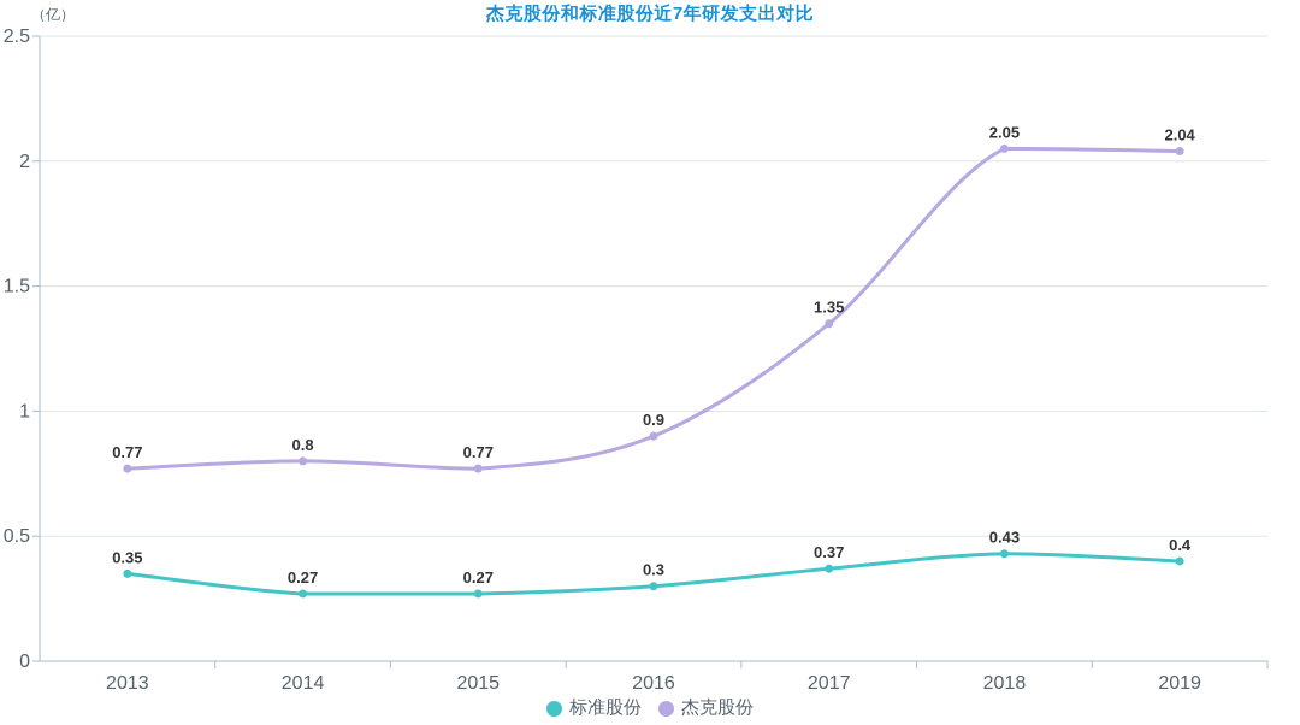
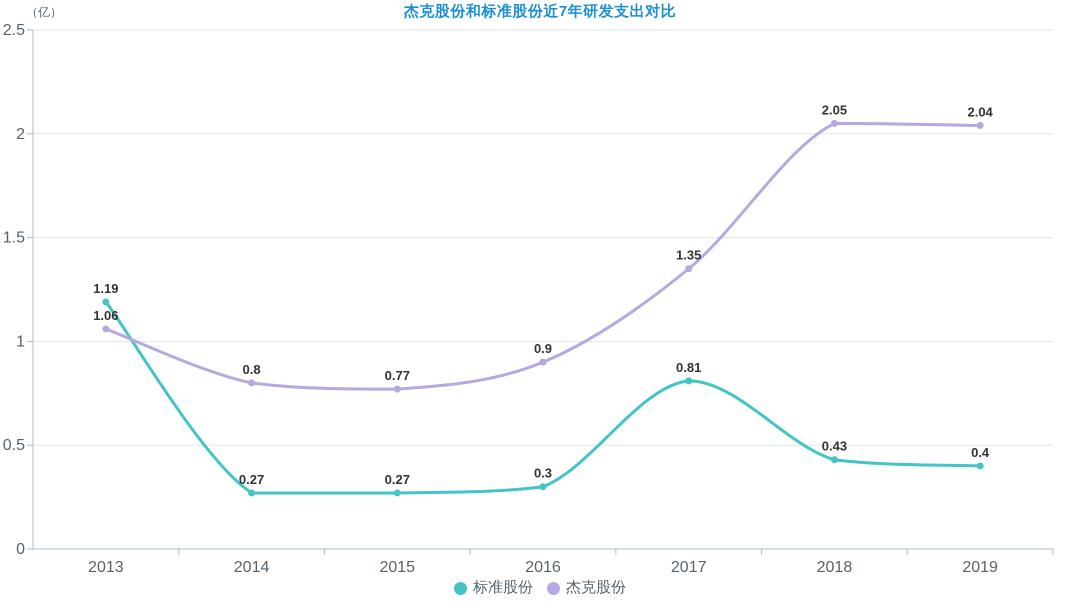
标准股份/2013: 0.35 -> 1.19
杰克股份/2013: 0.77 -> 1.06
标准股份/2017: 0.37 -> 0.81
